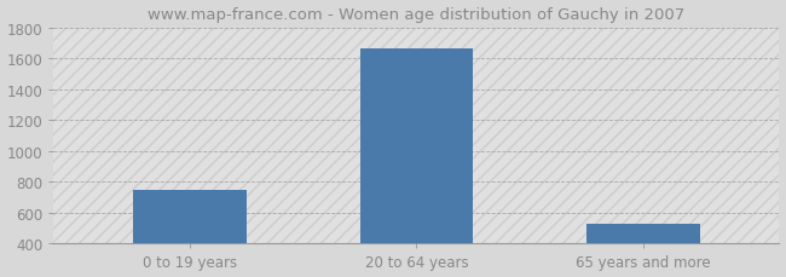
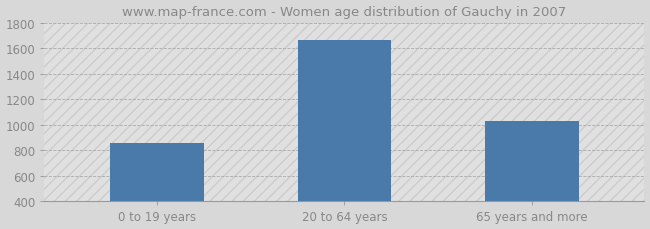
0 to 19 years: 750 -> 860
65 years and more: 530 -> 1030
